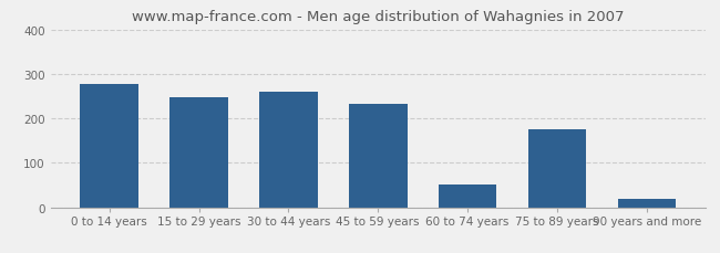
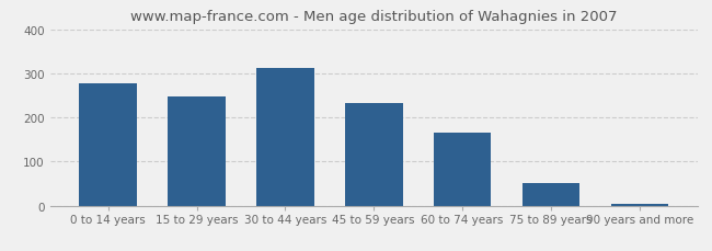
30 to 44 years: 260 -> 313
60 to 74 years: 50 -> 165
75 to 89 years: 175 -> 50
90 years and more: 20 -> 5
